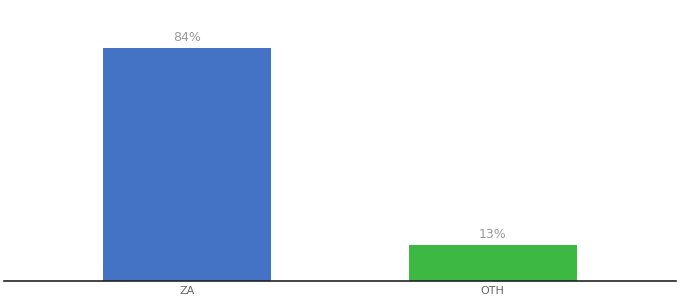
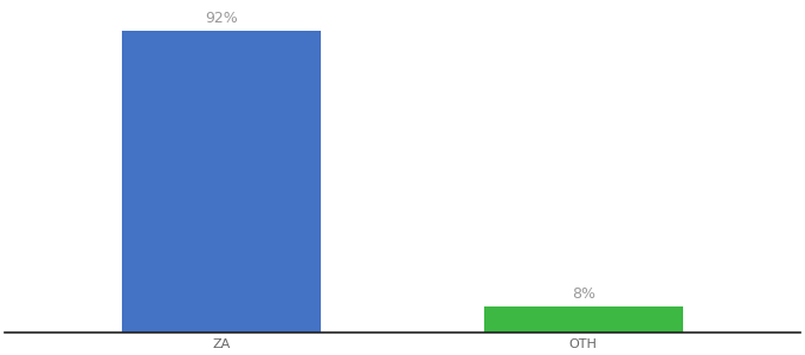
ZA: 84% -> 92%
OTH: 13% -> 8%
